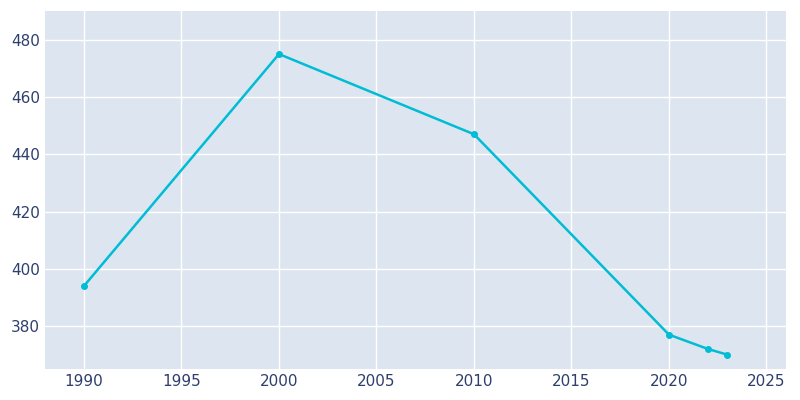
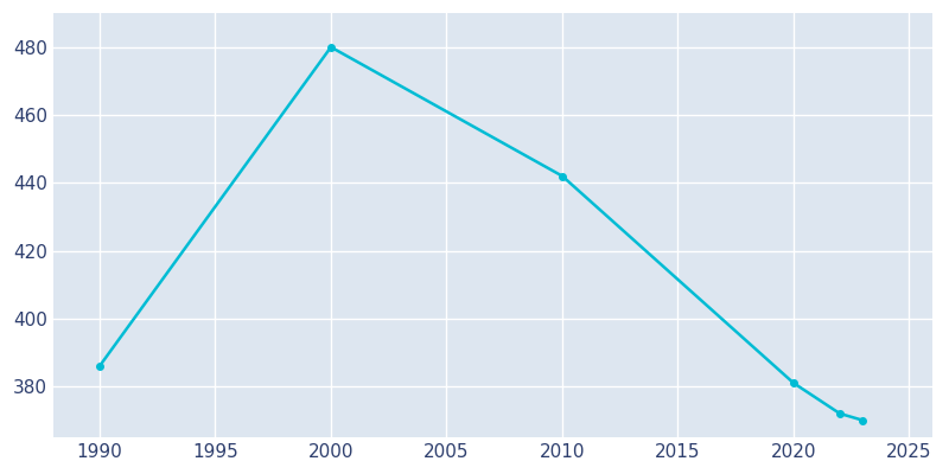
1990: 394 -> 386
2000: 475 -> 480
2010: 447 -> 442
2020: 377 -> 381
